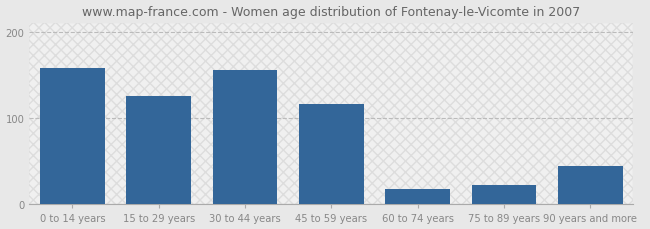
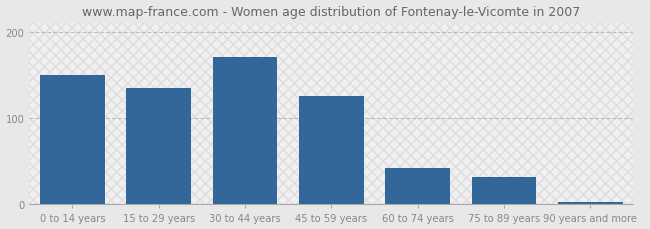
0 to 14 years: 158 -> 150
15 to 29 years: 126 -> 135
30 to 44 years: 156 -> 171
45 to 59 years: 116 -> 125
60 to 74 years: 18 -> 42
75 to 89 years: 22 -> 32
90 years and more: 44 -> 3
